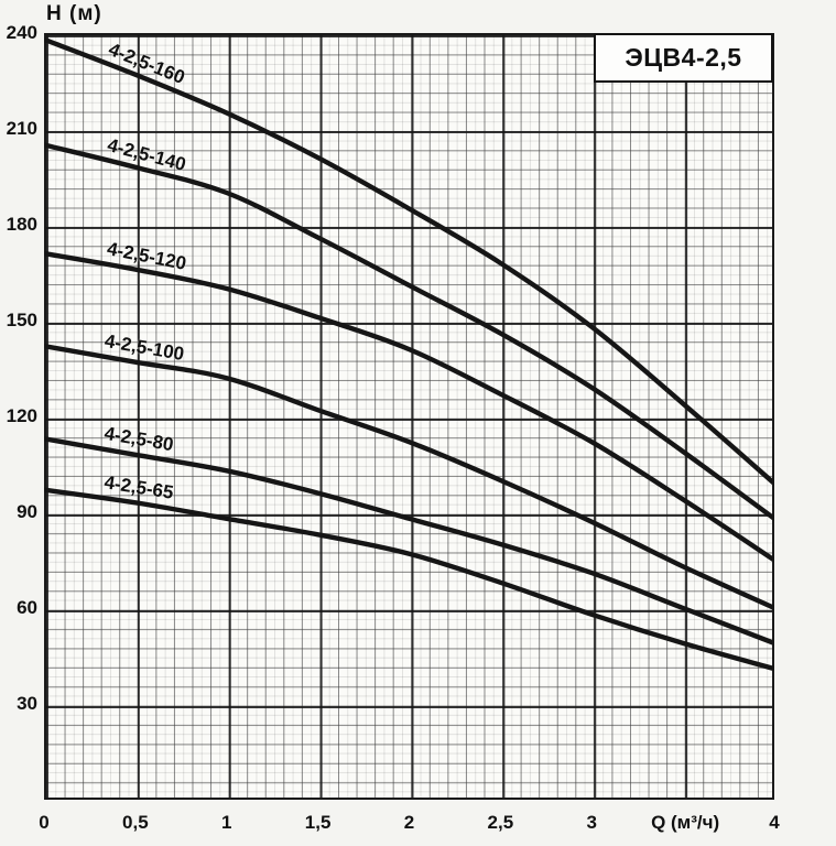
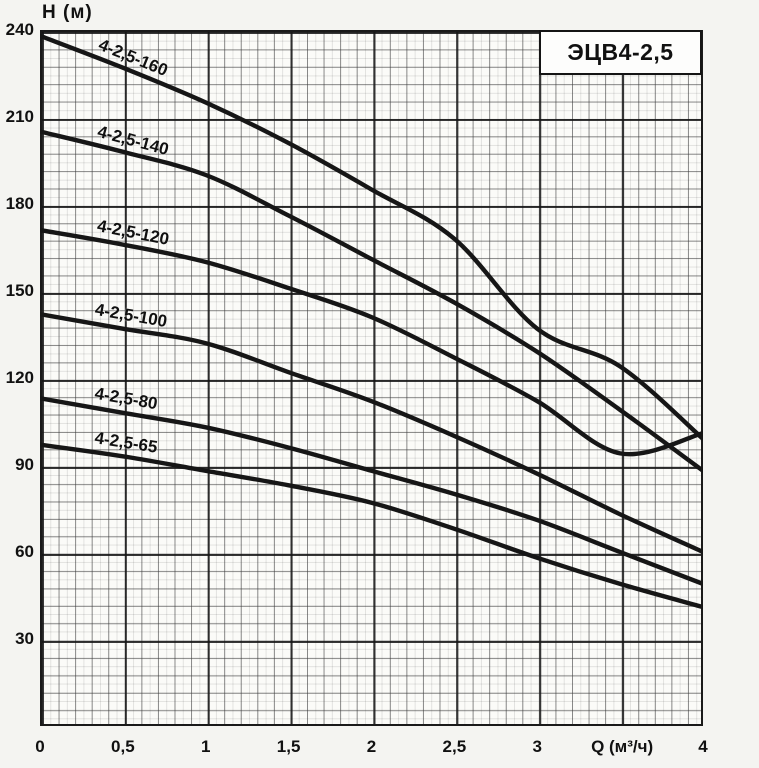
4-2,5-160/3: 148 -> 137
4-2,5-120/4: 75 -> 101
